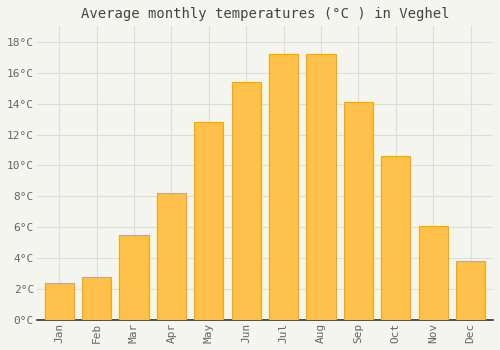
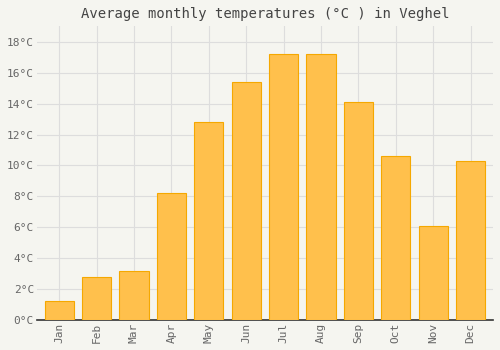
Jan: 2.4°C -> 1.2°C
Mar: 5.5°C -> 3.2°C
Dec: 3.8°C -> 10.3°C
